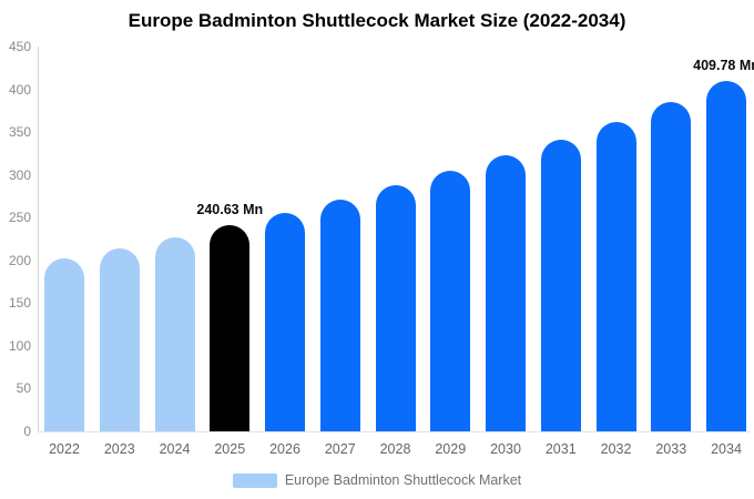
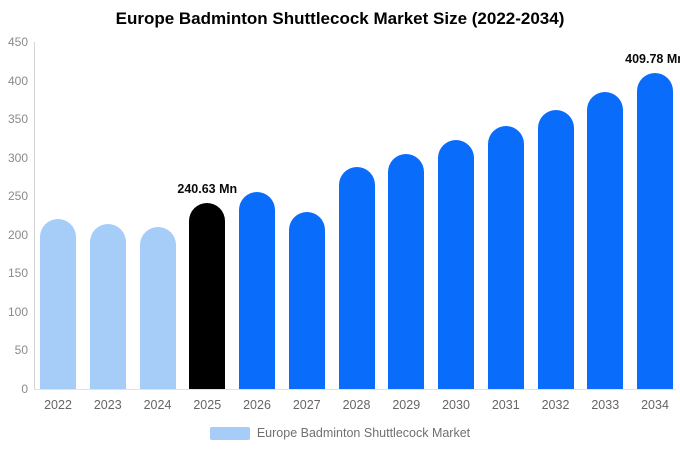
2022: 200 -> 220
2024: 230 -> 210
2027: 270 -> 230
